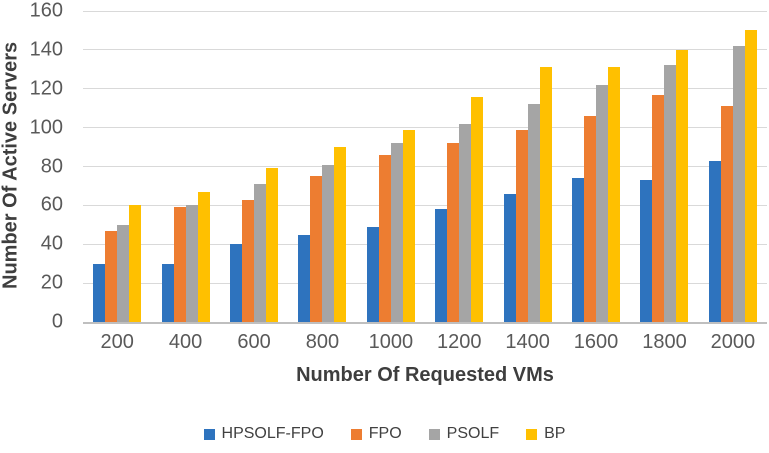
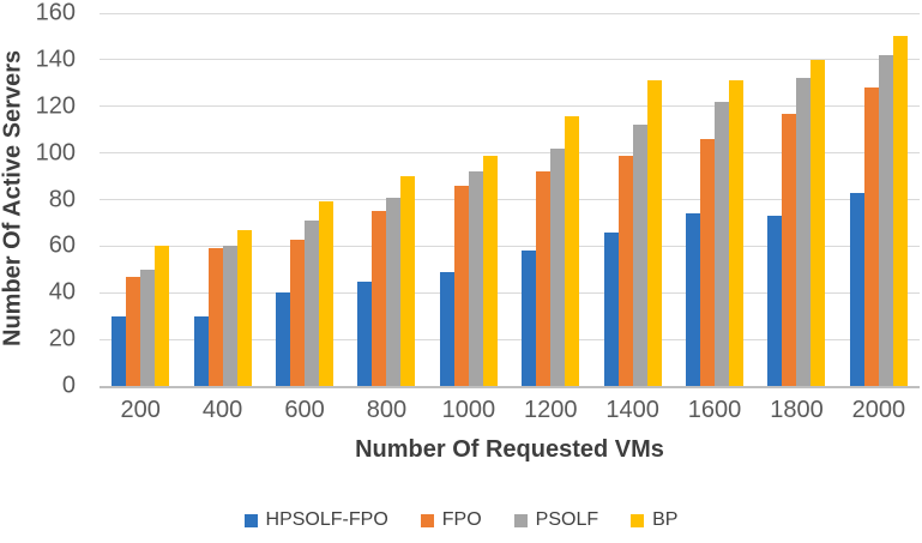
FPO/2000: 111 -> 128
